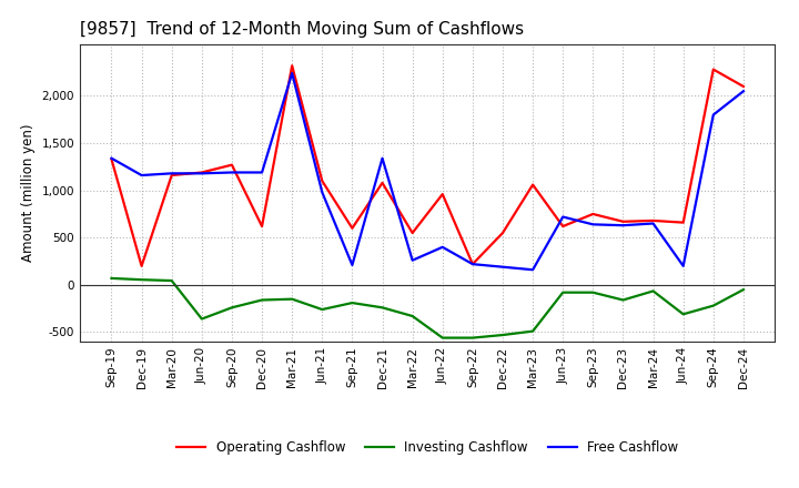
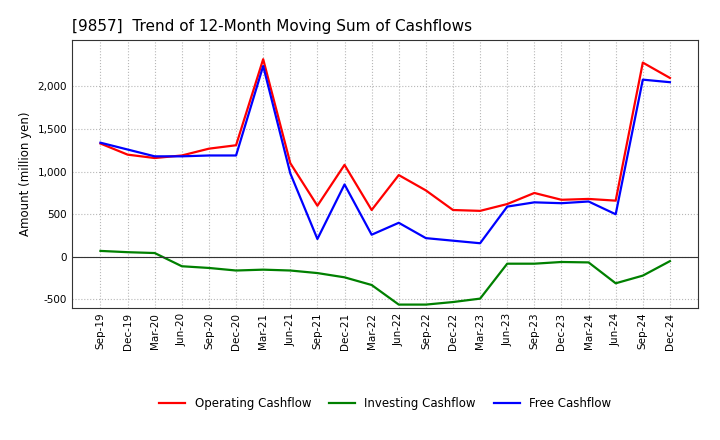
Operating Cashflow/Dec-19: 200 -> 1,200
Free Cashflow/Dec-19: 1,160 -> 1,260
Investing Cashflow/Jun-20: -360 -> -110
Investing Cashflow/Sep-20: -240 -> -130
Operating Cashflow/Dec-20: 620 -> 1,310
Investing Cashflow/Jun-21: -260 -> -160
Free Cashflow/Dec-21: 1,340 -> 850
Operating Cashflow/Sep-22: 220 -> 780
Operating Cashflow/Mar-23: 1,060 -> 540
Free Cashflow/Jun-23: 720 -> 590
Investing Cashflow/Dec-23: -160 -> -60
Free Cashflow/Jun-24: 200 -> 500
Free Cashflow/Sep-24: 1,800 -> 2,080
